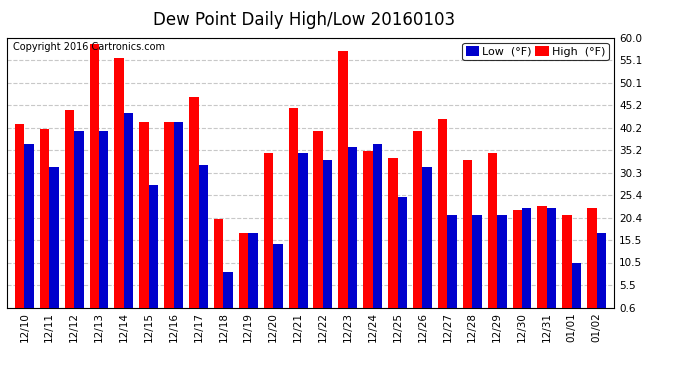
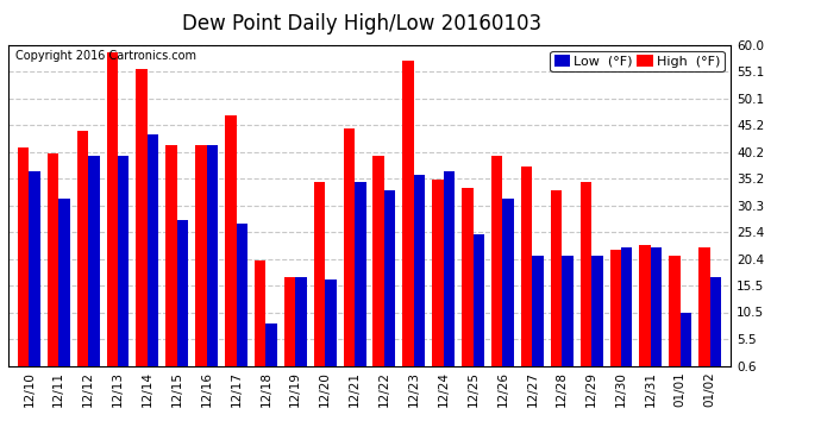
Low (°F)/12/17: 32.0 -> 27.0
Low (°F)/12/20: 14.5 -> 16.5
High (°F)/12/27: 42.0 -> 37.5
